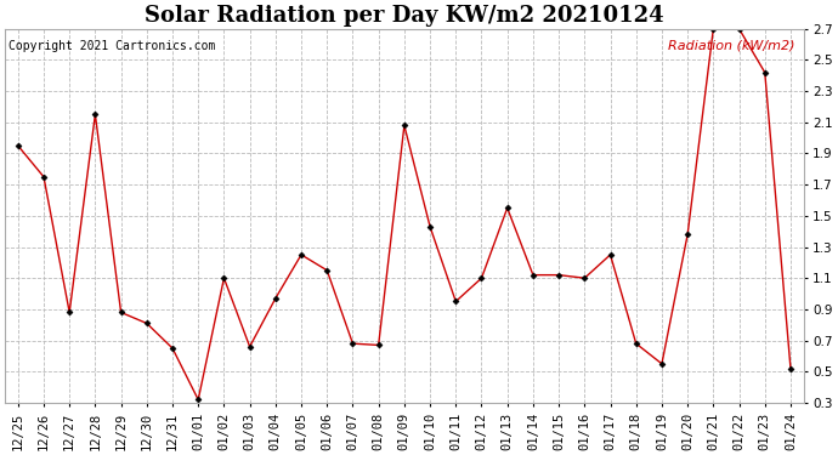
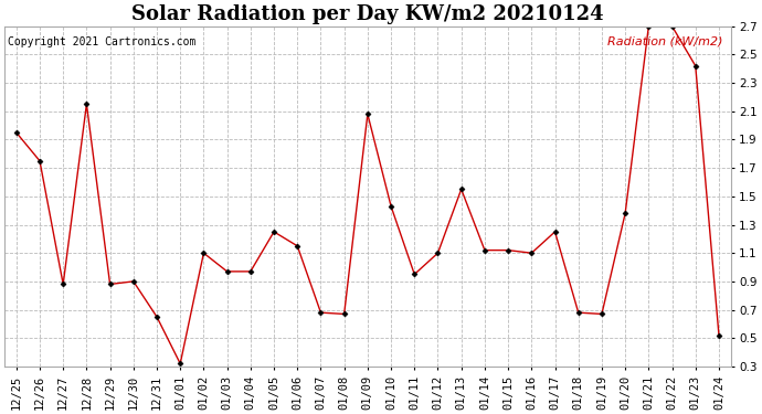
12/30: 0.81 -> 0.90
01/03: 0.66 -> 0.97
01/19: 0.55 -> 0.67
